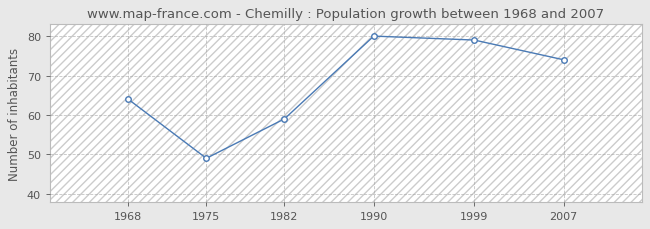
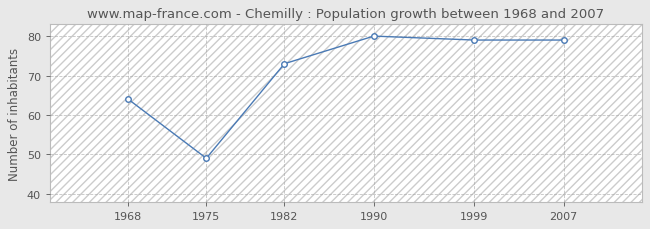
1982: 59 -> 73
2007: 74 -> 79
